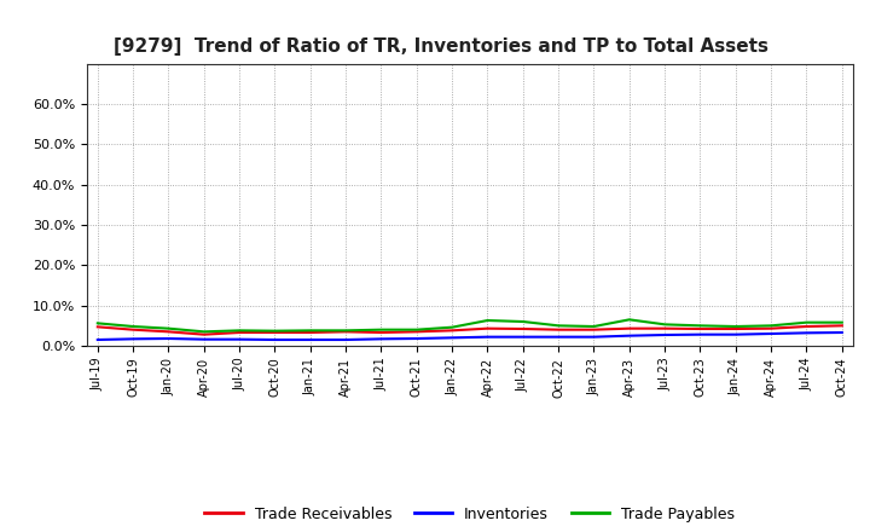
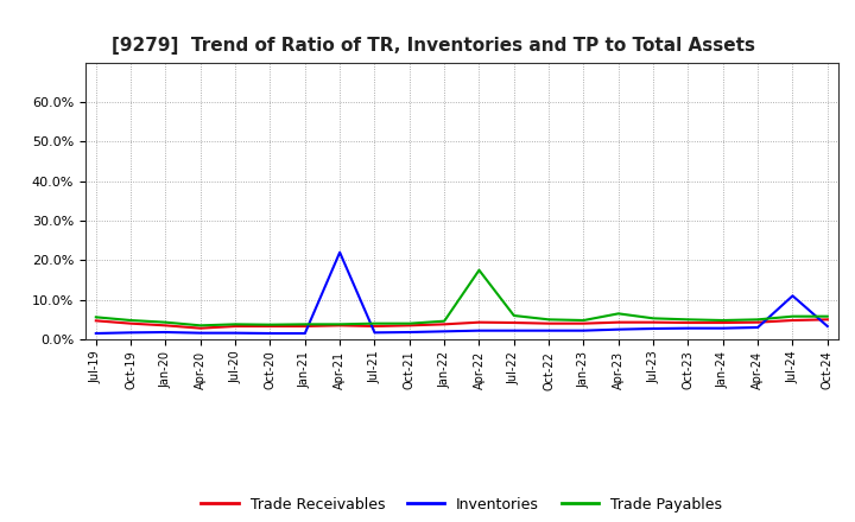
Inventories/Apr-21: 1.5% -> 22.0%
Trade Payables/Apr-22: 6.3% -> 17.5%
Inventories/Jul-24: 3.2% -> 11.0%
